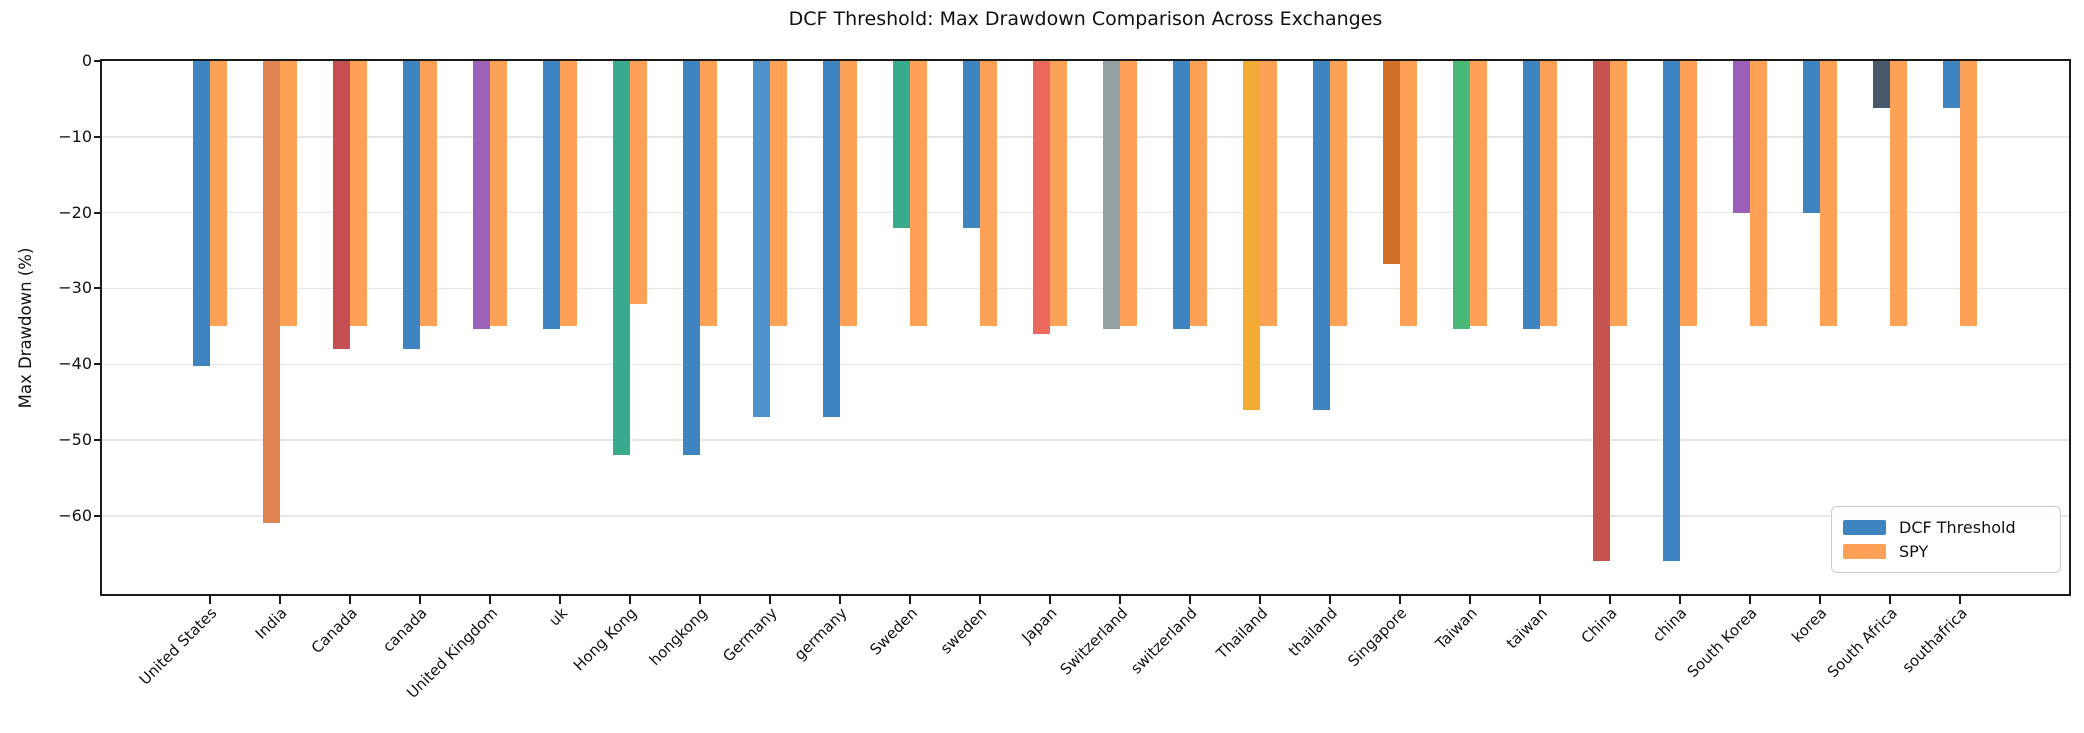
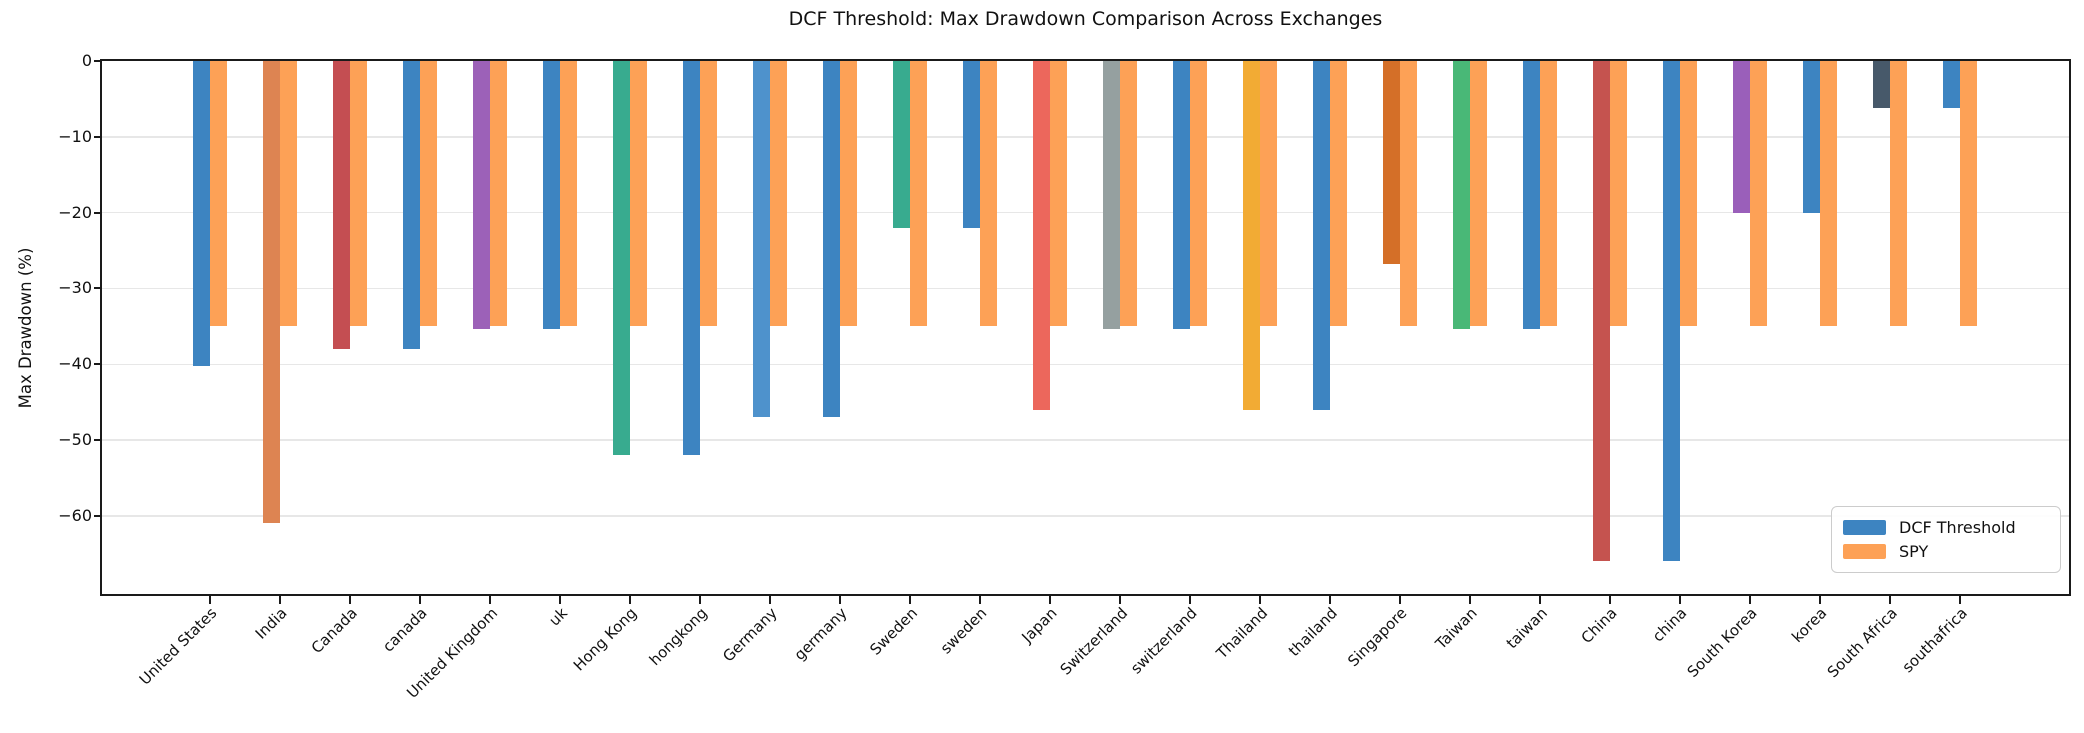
SPY/Hong Kong: -32 -> -35
DCF Threshold/Japan: -36 -> -46
